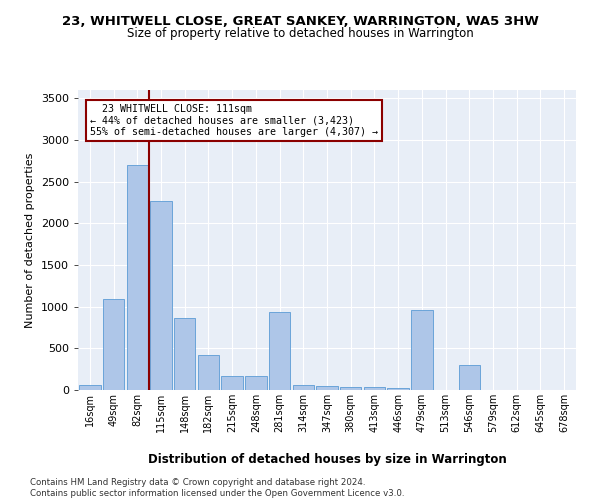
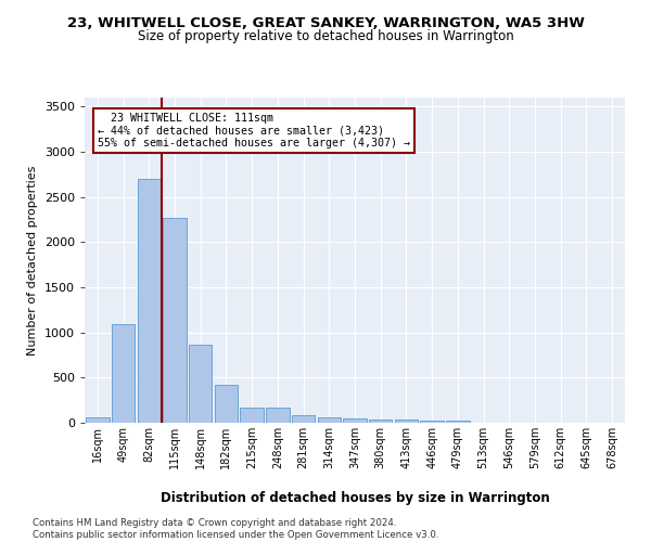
281sqm: 940 -> 90
479sqm: 960 -> 20
546sqm: 300 -> 0
